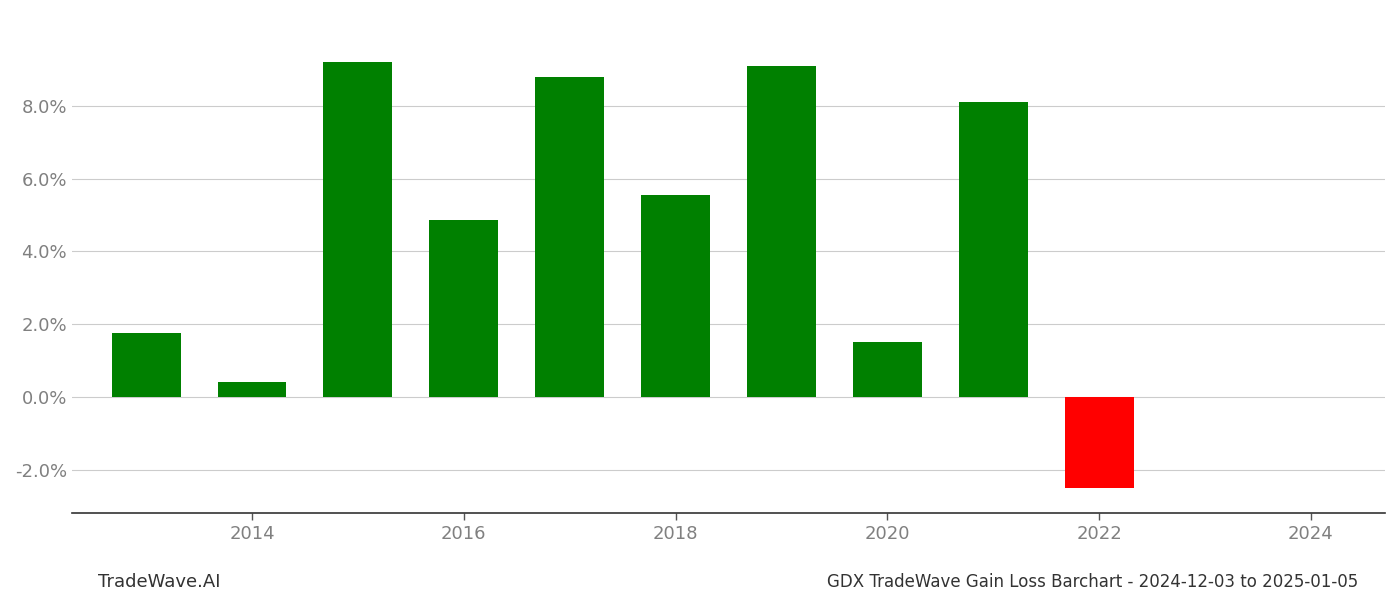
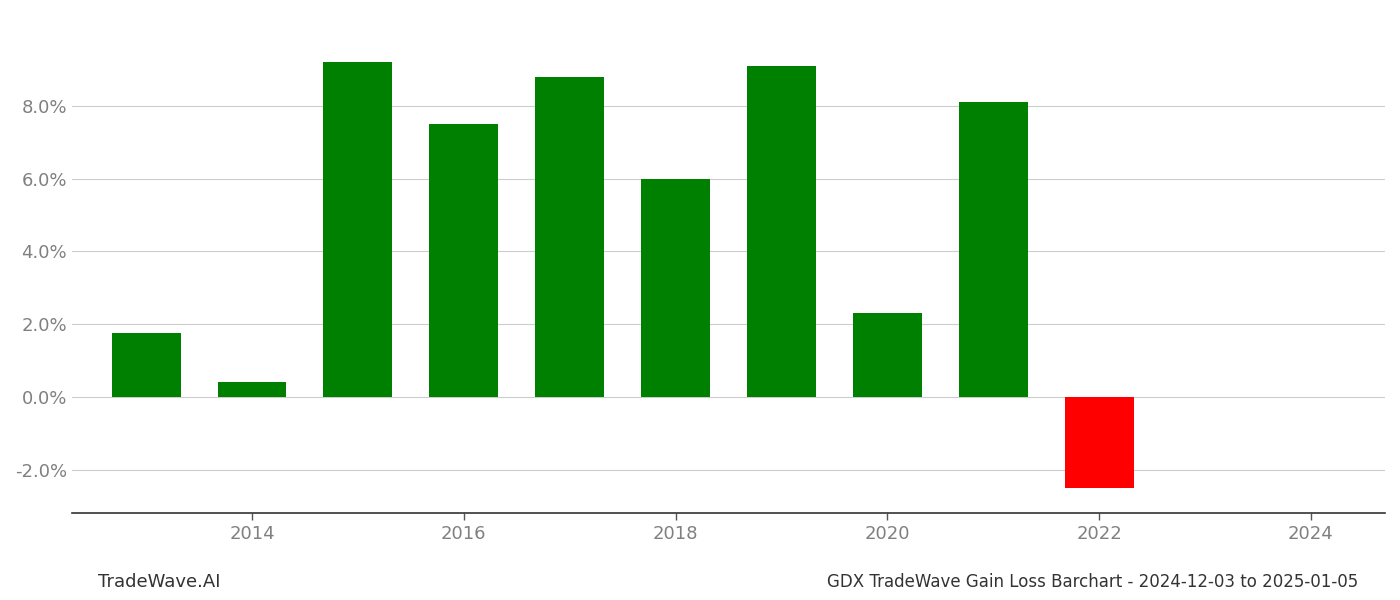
2016: 4.85% -> 7.50%
2018: 5.55% -> 6.00%
2020: 1.50% -> 2.30%
